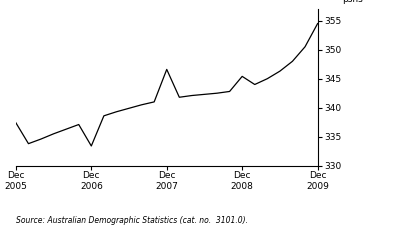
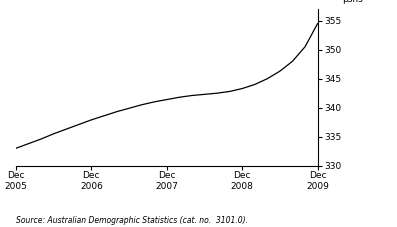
Dec 2005: 337.4 -> 333.0
Dec 2006: 333.4 -> 337.9
Dec 2007: 346.6 -> 341.4
Dec 2008: 345.4 -> 343.3
